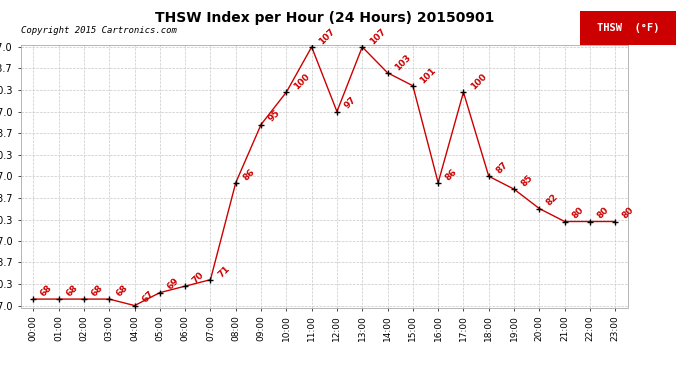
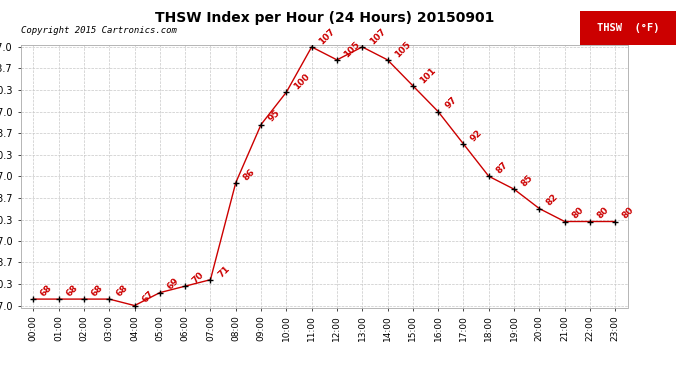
12:00: 97 -> 105
14:00: 103 -> 105
16:00: 86 -> 97
17:00: 100 -> 92
